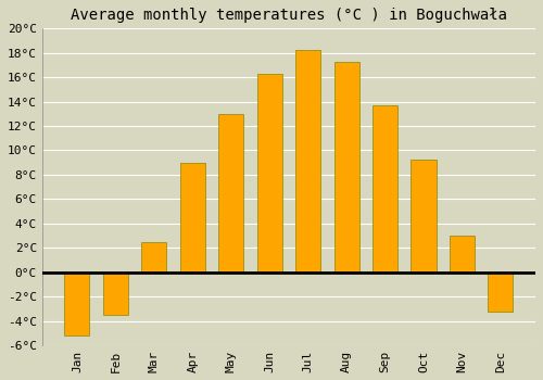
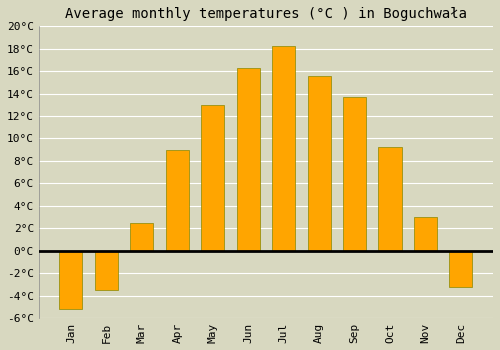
Aug: 17.3°C -> 15.6°C
